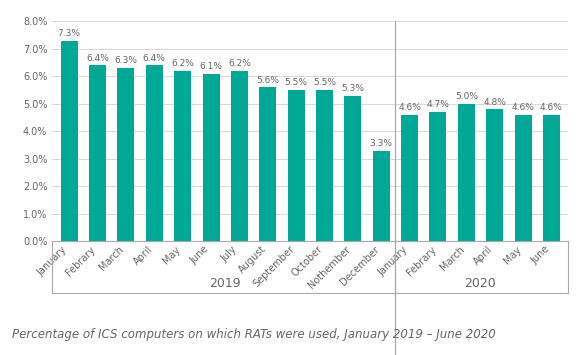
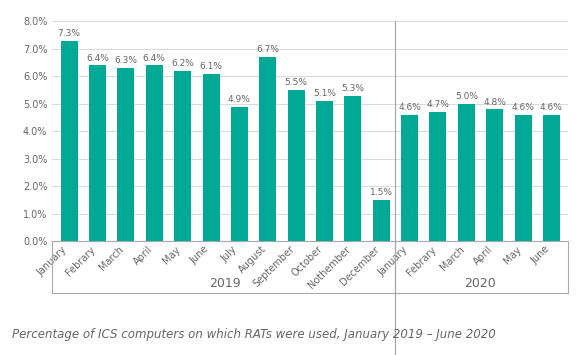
July: 6.2% -> 4.9%
August: 5.6% -> 6.7%
October: 5.5% -> 5.1%
December: 3.3% -> 1.5%
